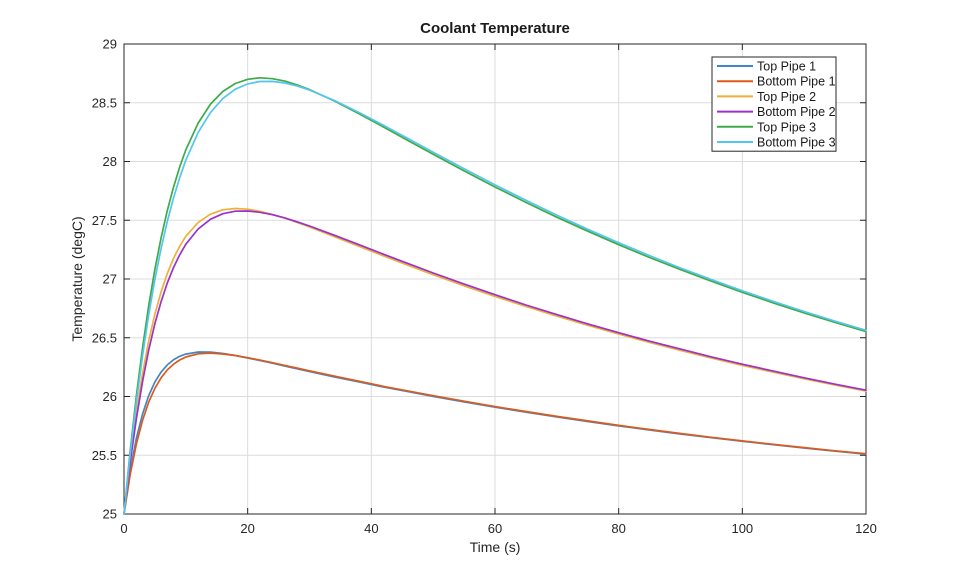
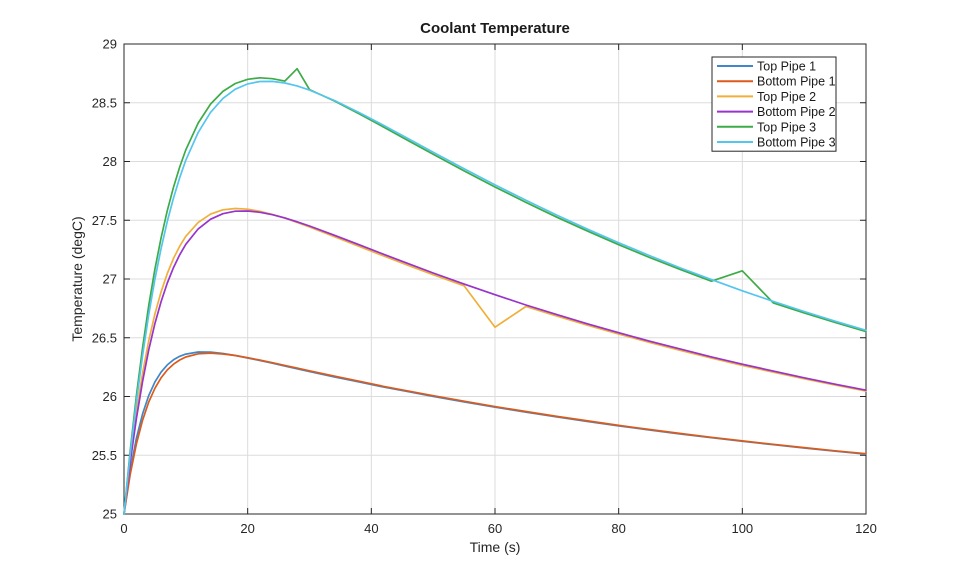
Top Pipe 3/28: 28.65 -> 28.79
Top Pipe 2/60: 26.85 -> 26.59
Top Pipe 3/100: 26.89 -> 27.07
